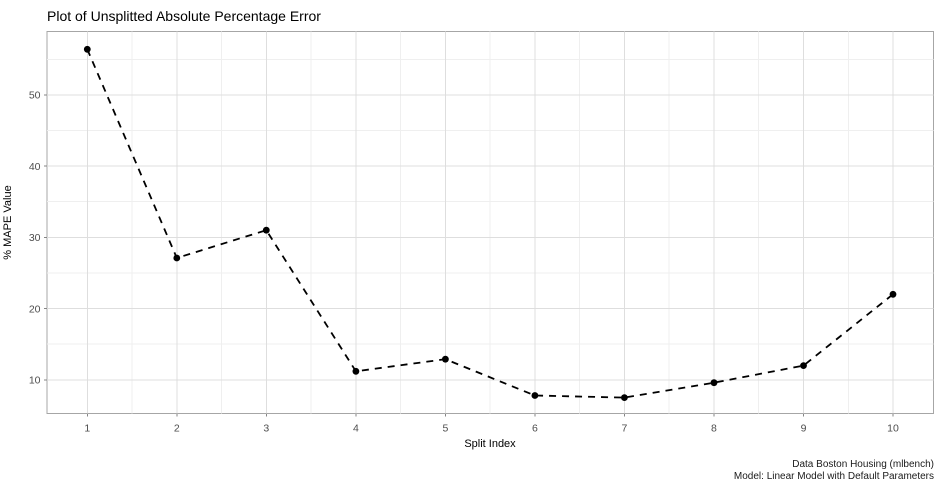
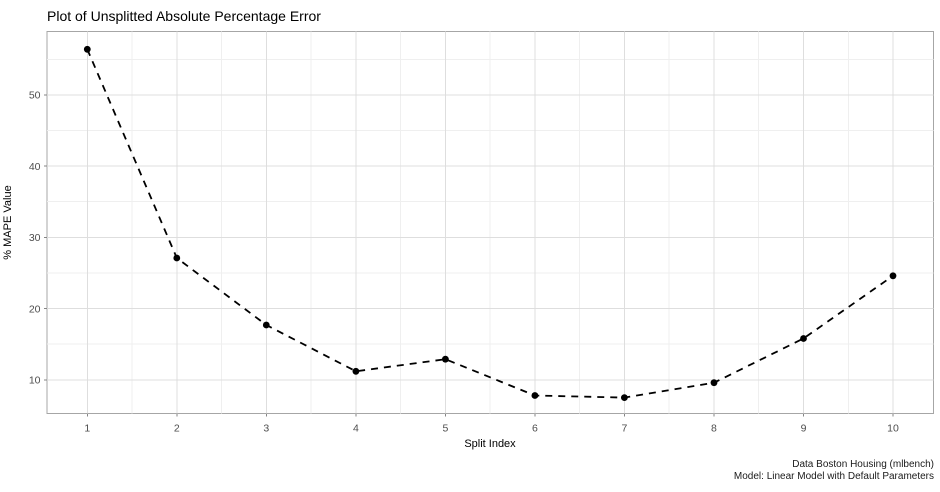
3: 31 -> 18
9: 12 -> 16
10: 22 -> 25
